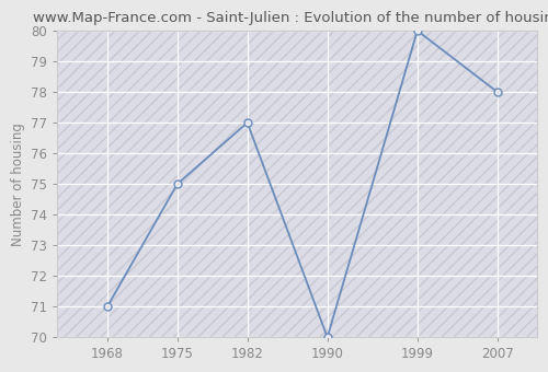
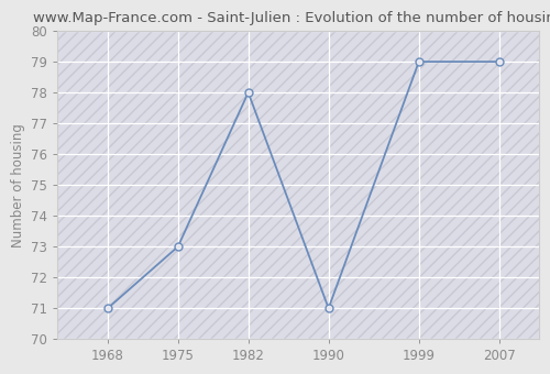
1975: 75 -> 73
1982: 77 -> 78
1990: 70 -> 71
1999: 80 -> 79
2007: 78 -> 79
